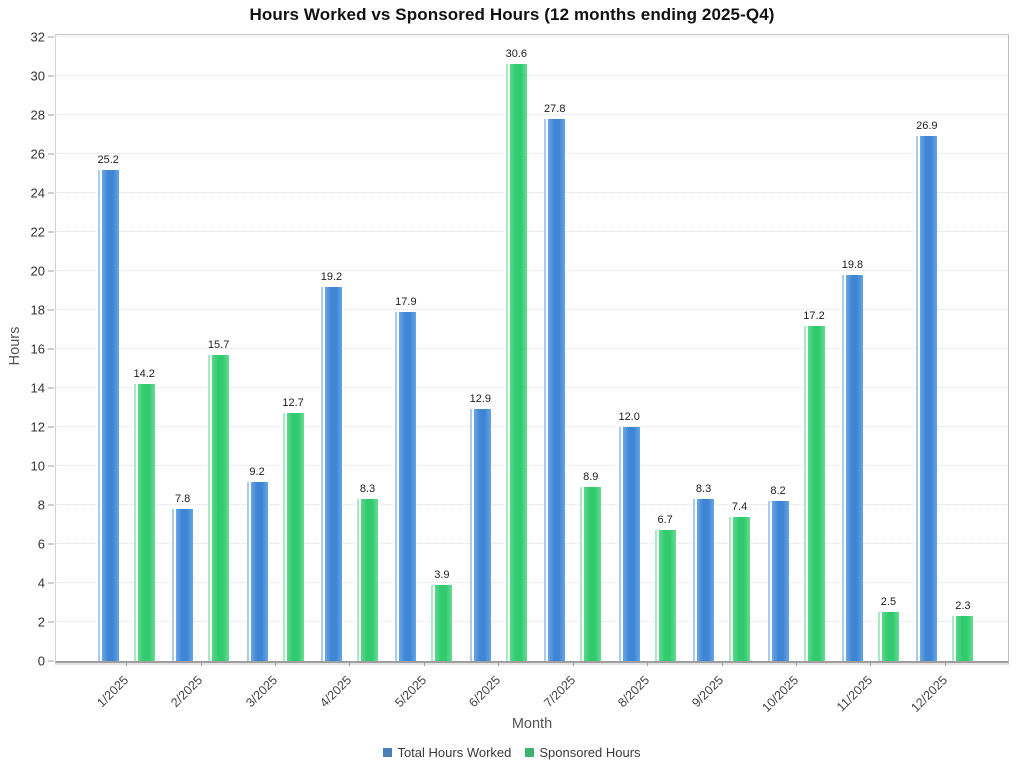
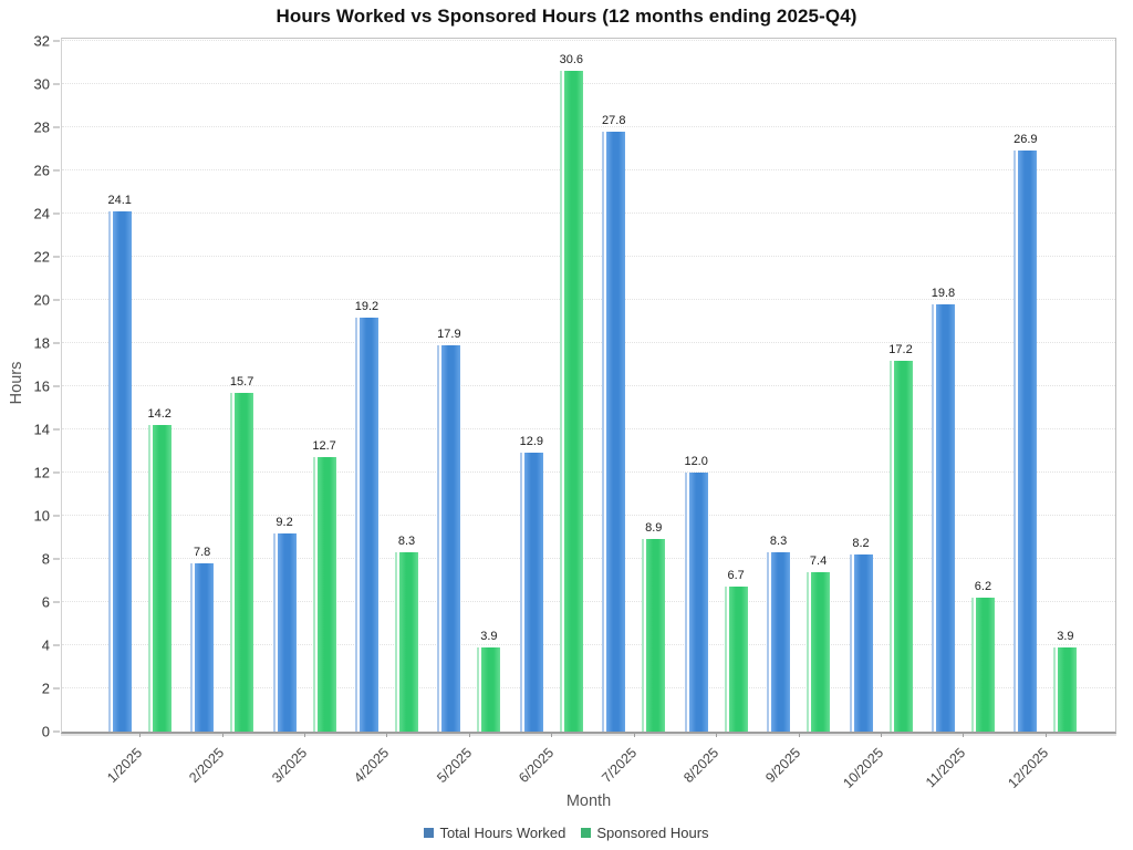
Total Hours Worked/1/2025: 25.2 -> 24.1
Sponsored Hours/11/2025: 2.5 -> 6.2
Sponsored Hours/12/2025: 2.3 -> 3.9
